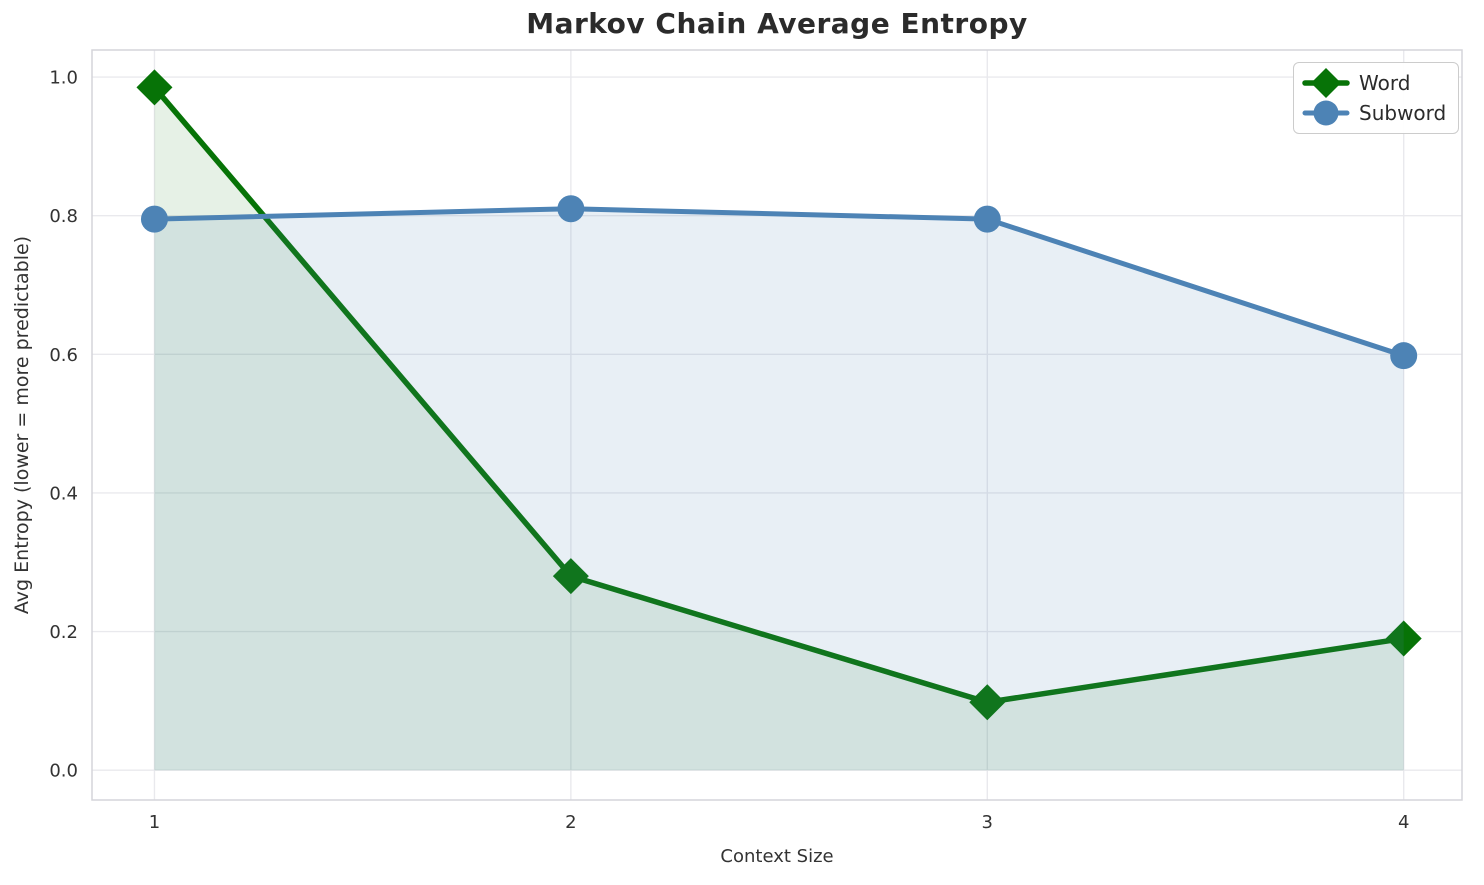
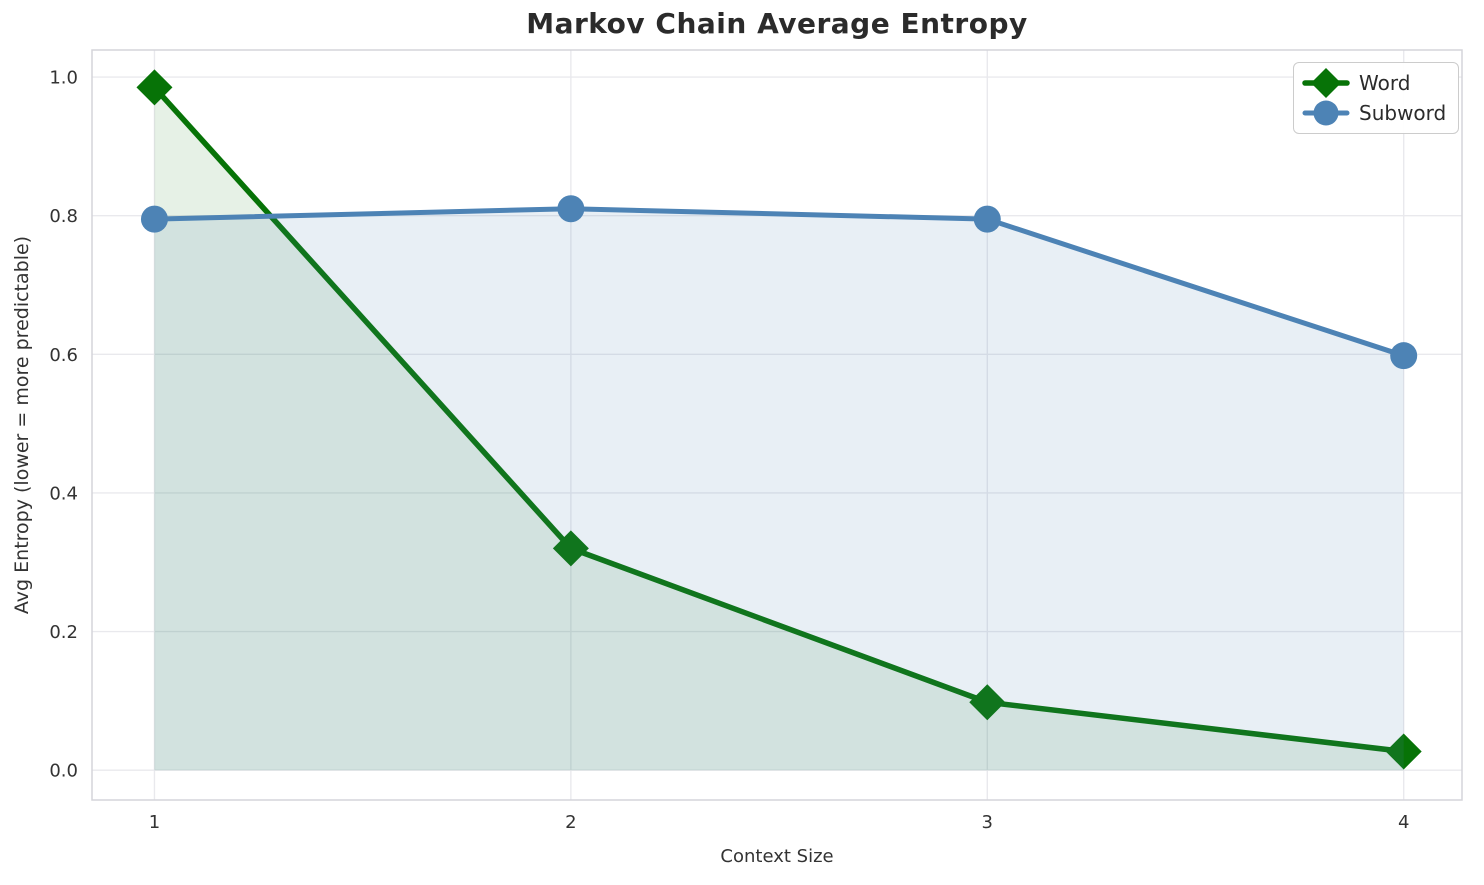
Word/2: 0.28 -> 0.32
Word/4: 0.19 -> 0.03
